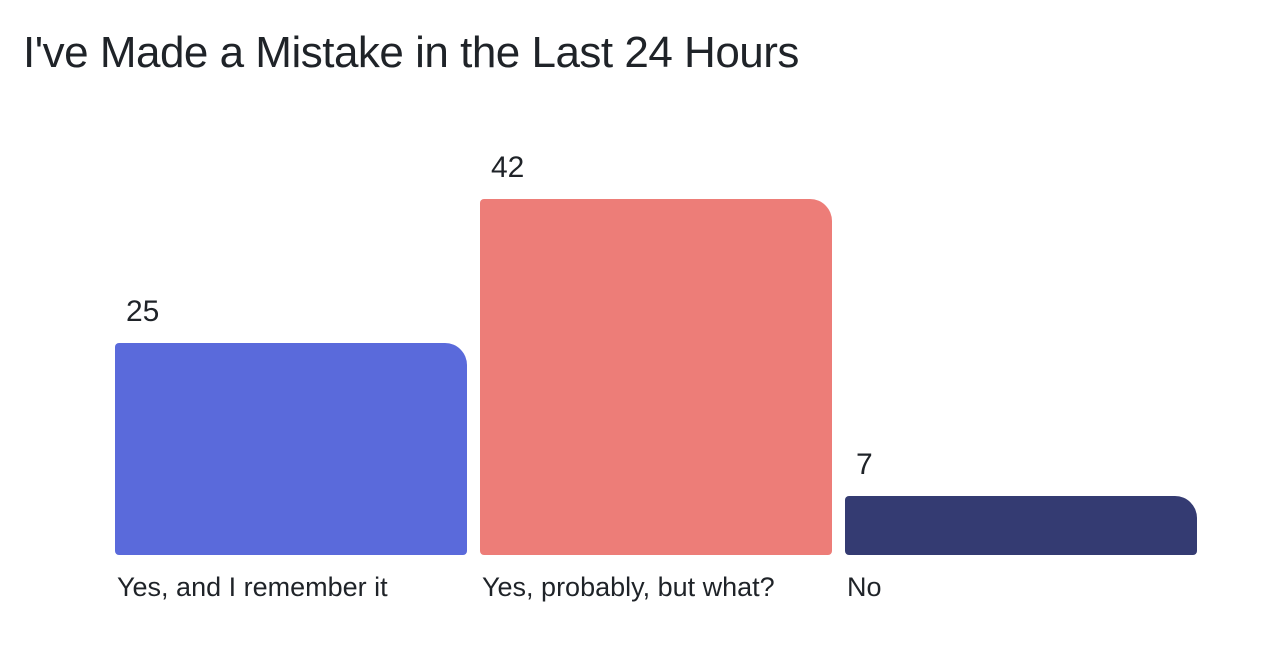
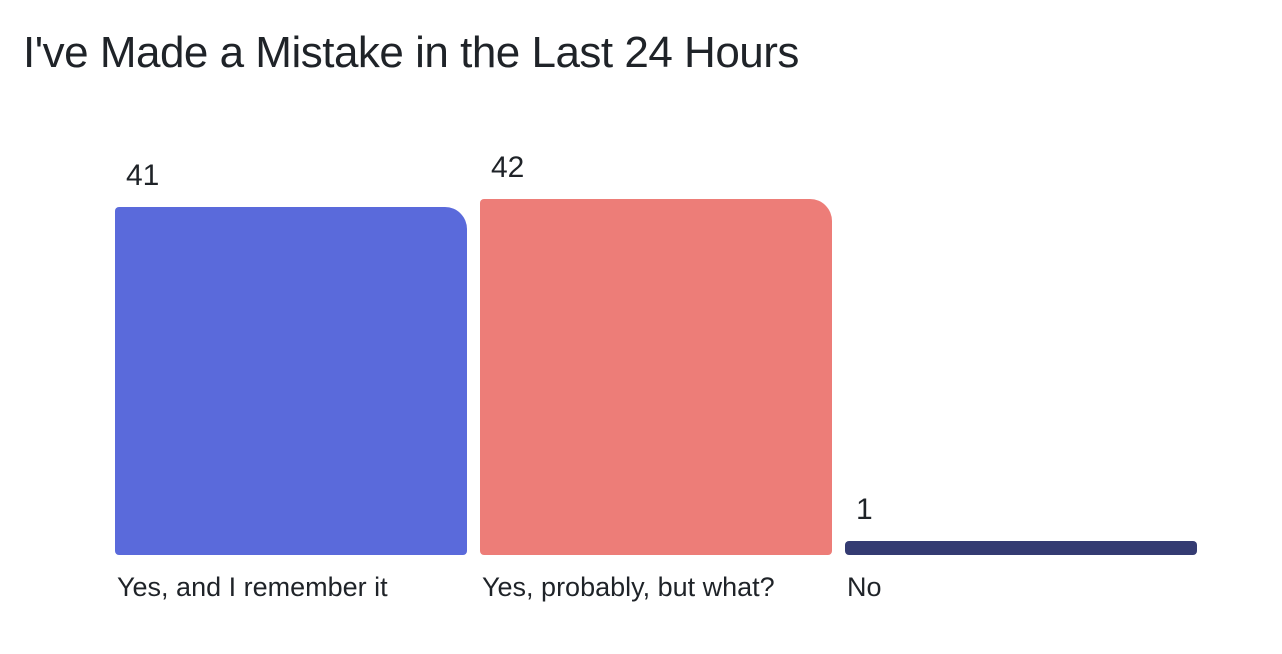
Yes, and I remember it: 25 -> 41
No: 7 -> 1
